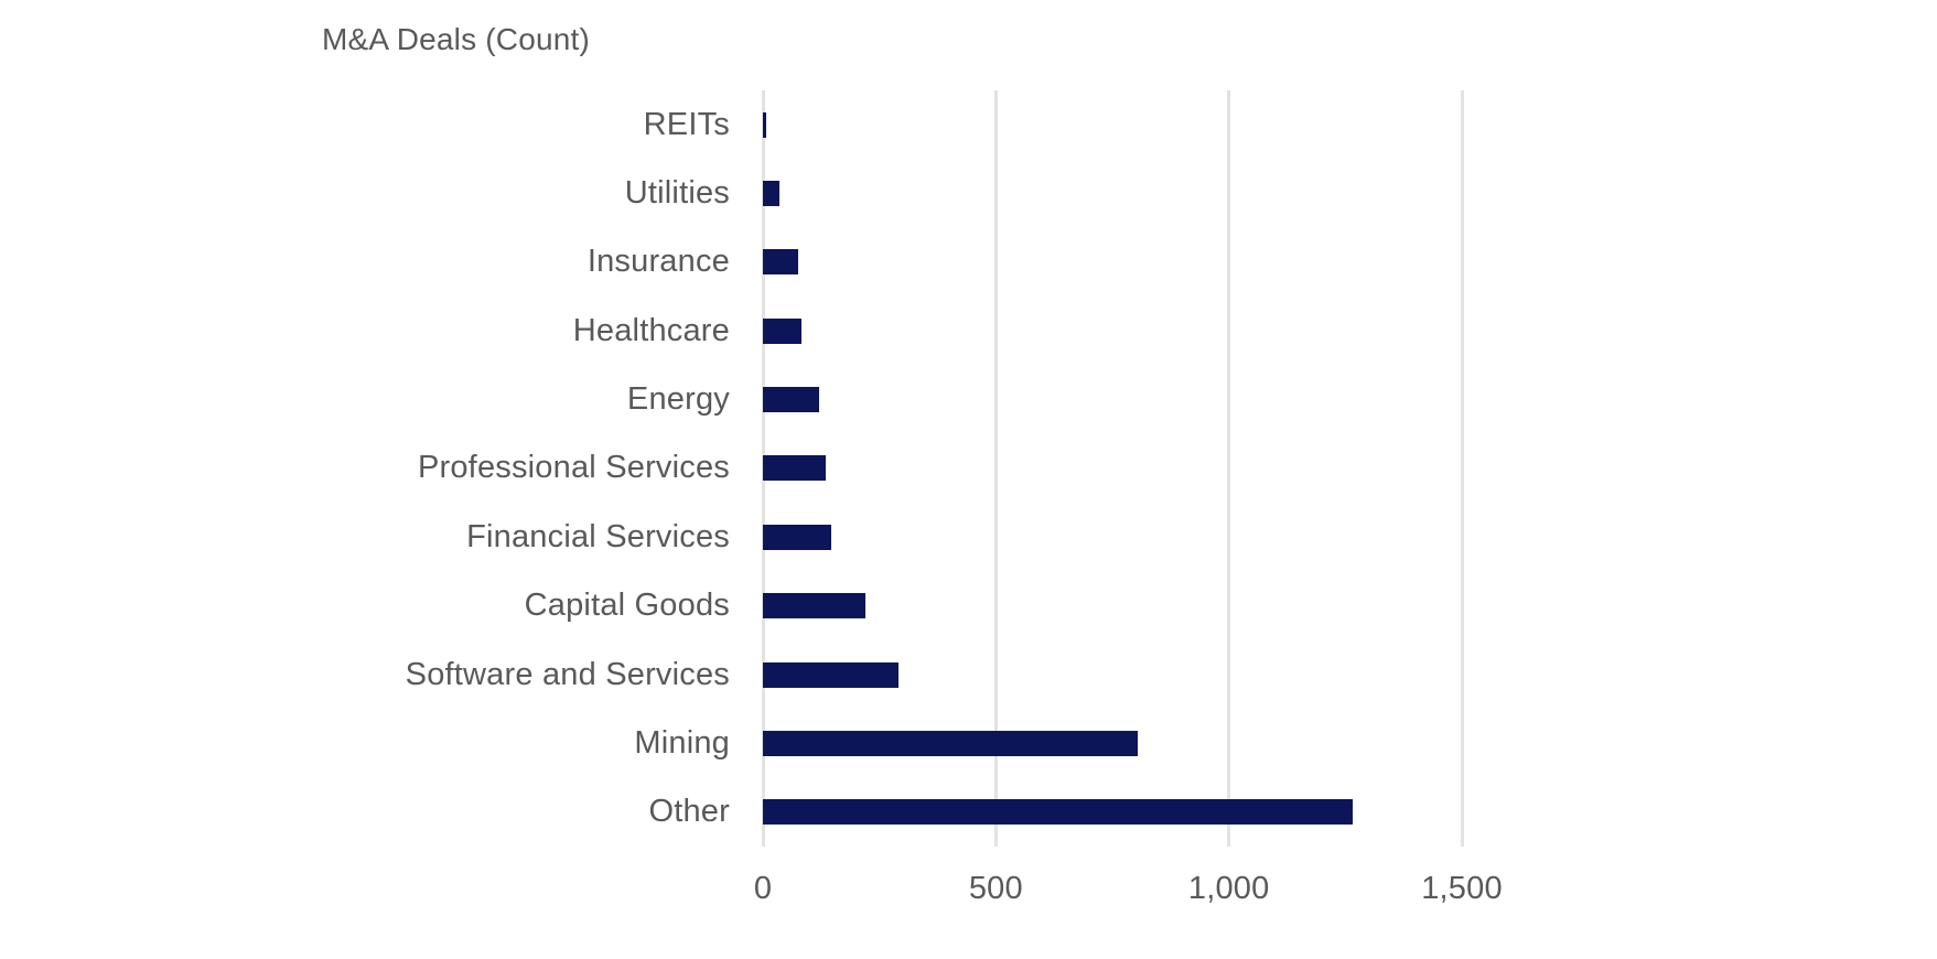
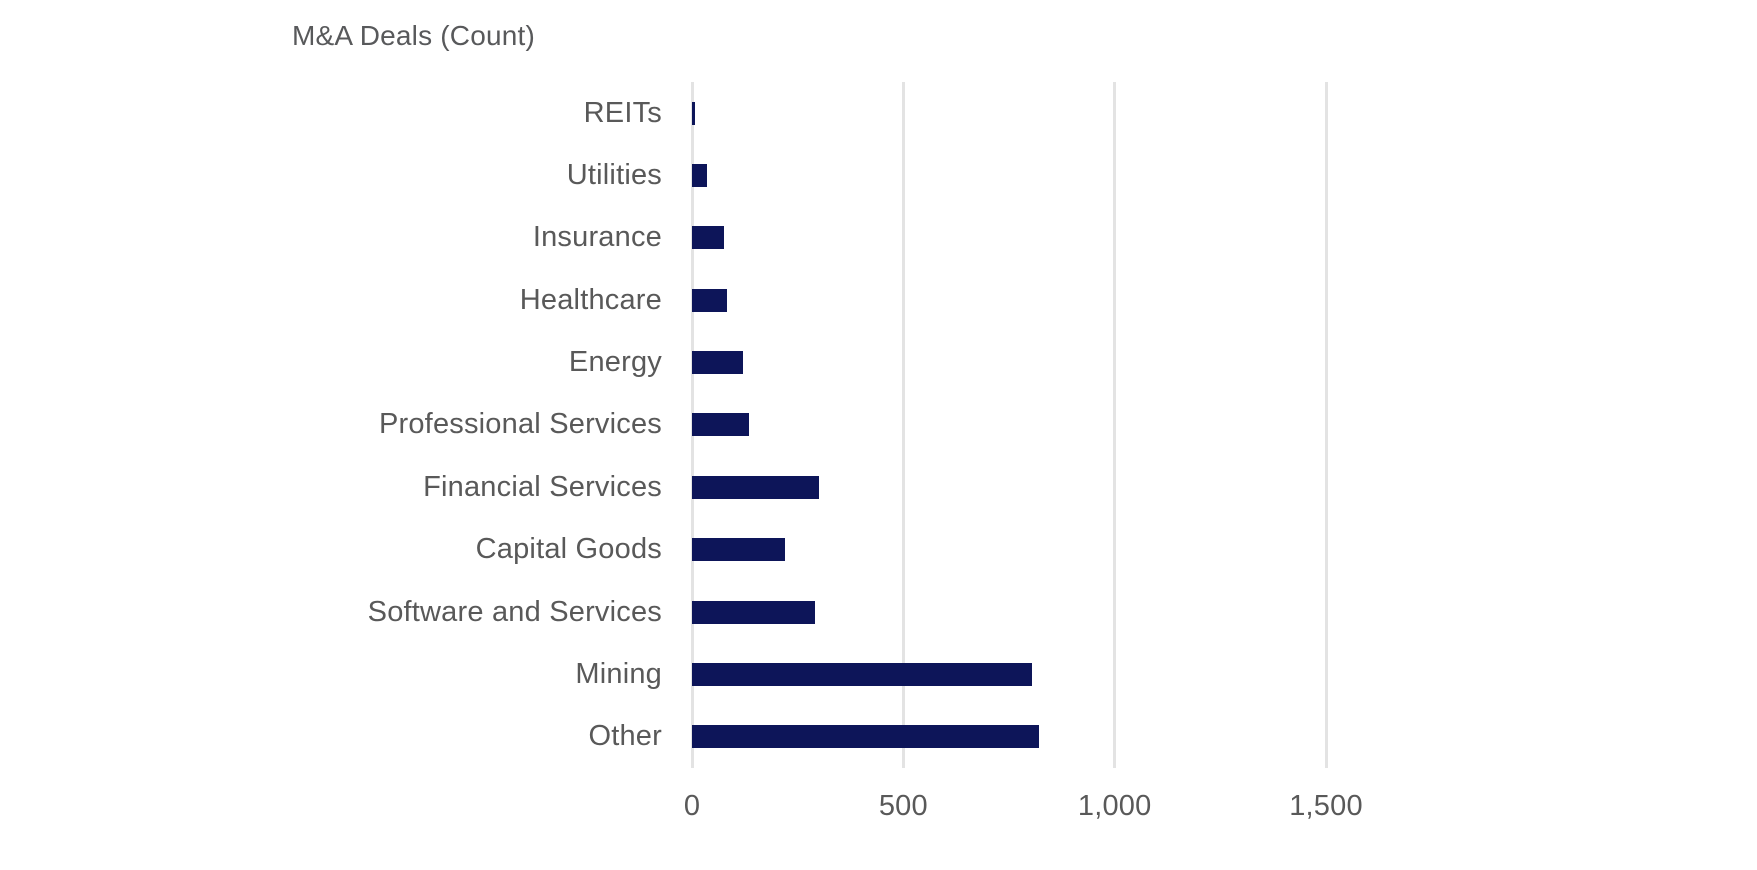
Financial Services: 150 -> 300
Other: 1260 -> 820
